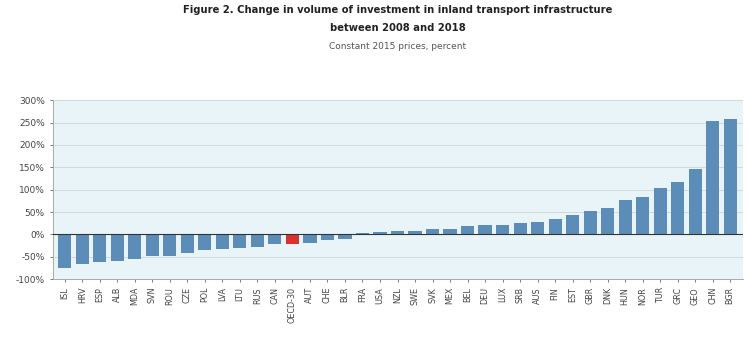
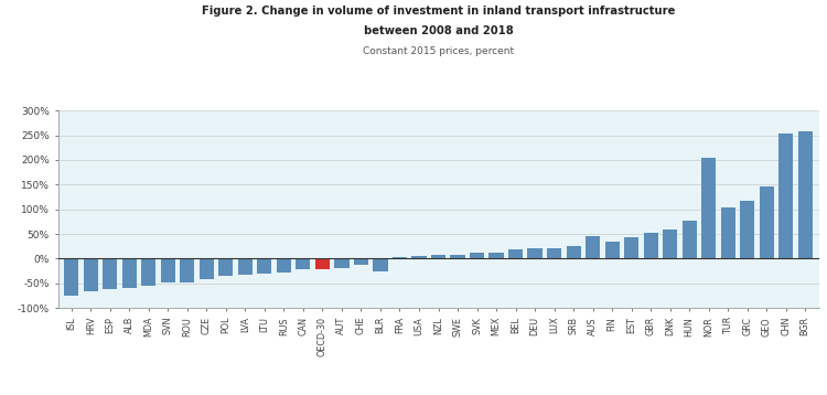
BLR: -10% -> -25%
AUS: 28% -> 45%
NOR: 84% -> 205%
